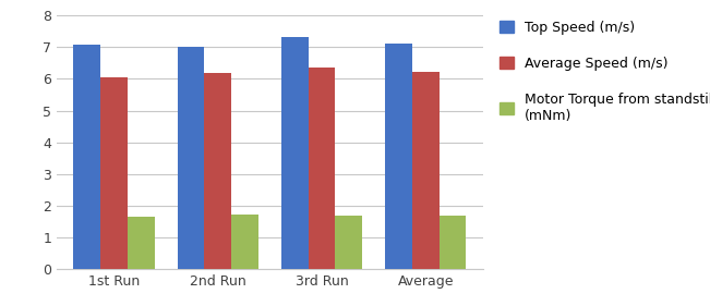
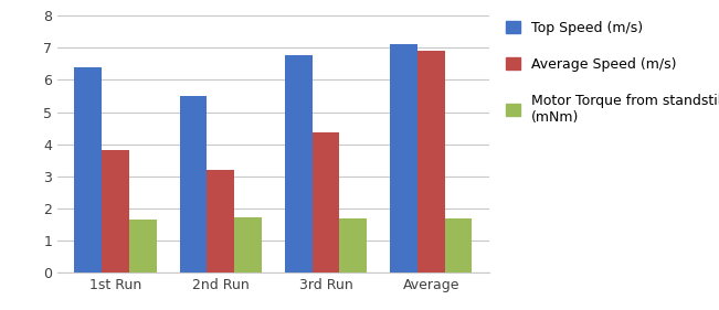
Top Speed (m/s)/1st Run: 7.07 -> 6.40
Average Speed (m/s)/1st Run: 6.06 -> 3.80
Top Speed (m/s)/2nd Run: 7.00 -> 5.50
Average Speed (m/s)/2nd Run: 6.20 -> 3.20
Top Speed (m/s)/3rd Run: 7.33 -> 6.75
Average Speed (m/s)/3rd Run: 6.36 -> 4.35
Average Speed (m/s)/Average: 6.21 -> 6.90
